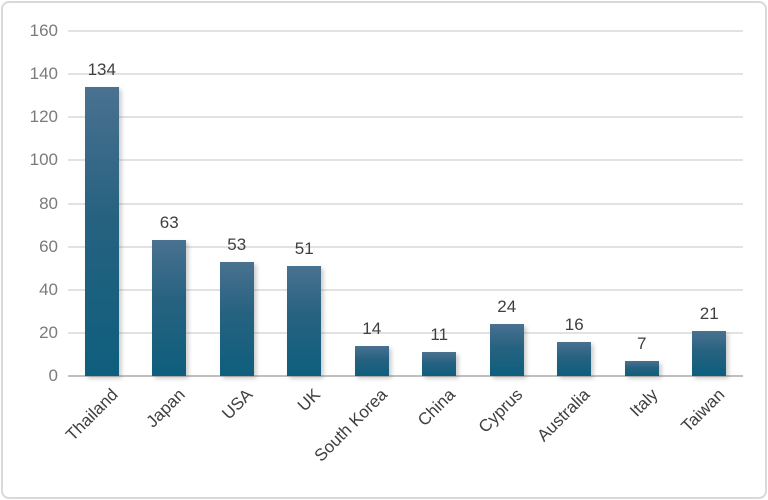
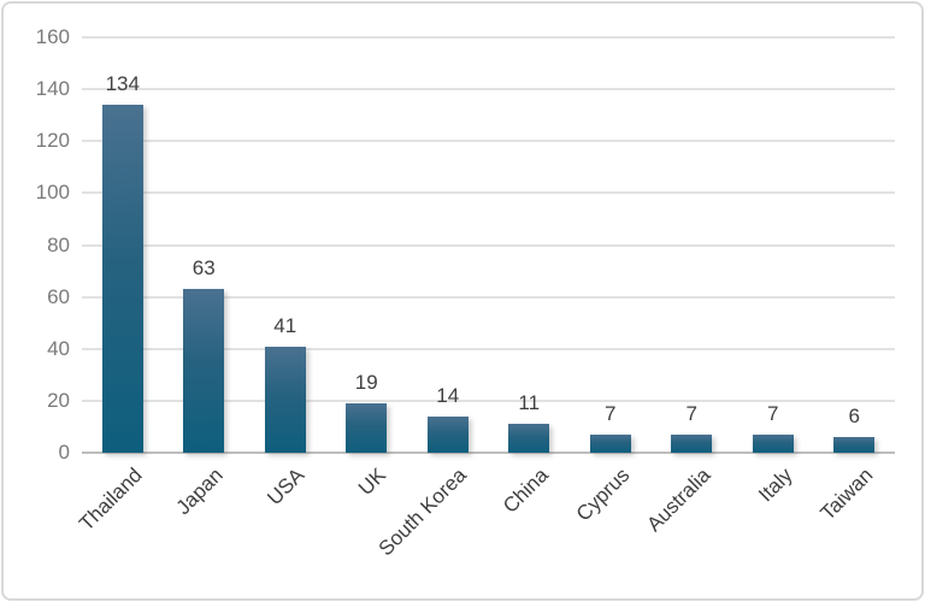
USA: 53 -> 41
UK: 51 -> 19
Cyprus: 24 -> 7
Australia: 16 -> 7
Taiwan: 21 -> 6
